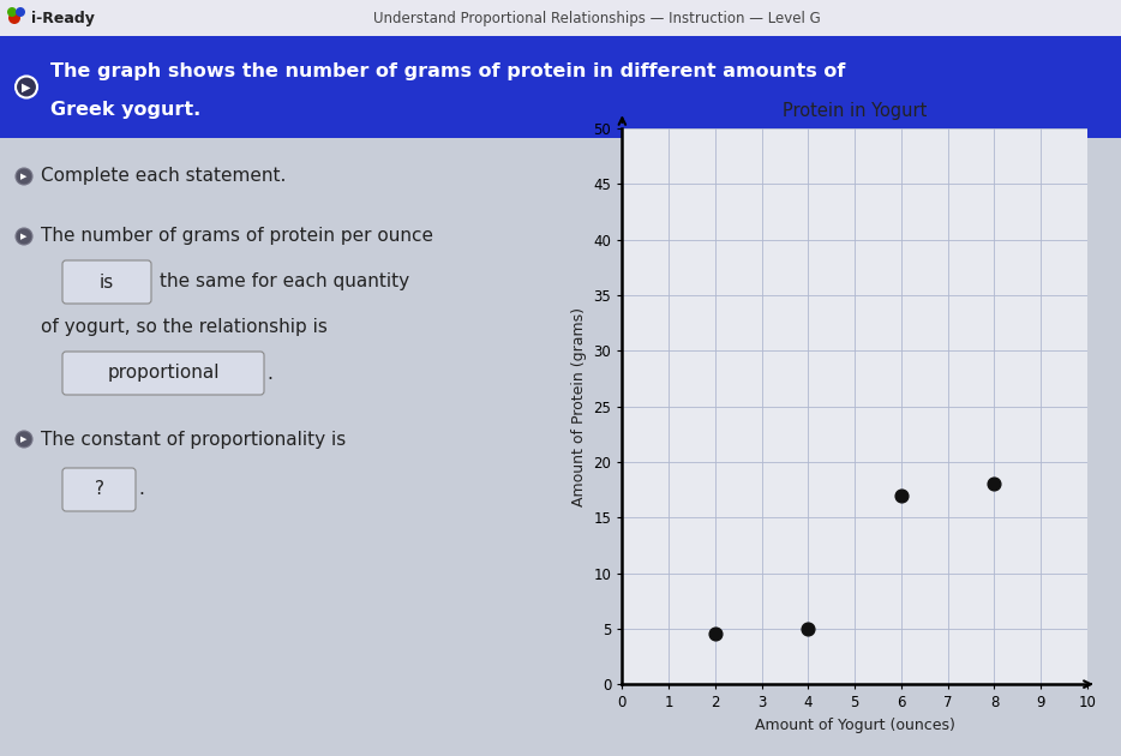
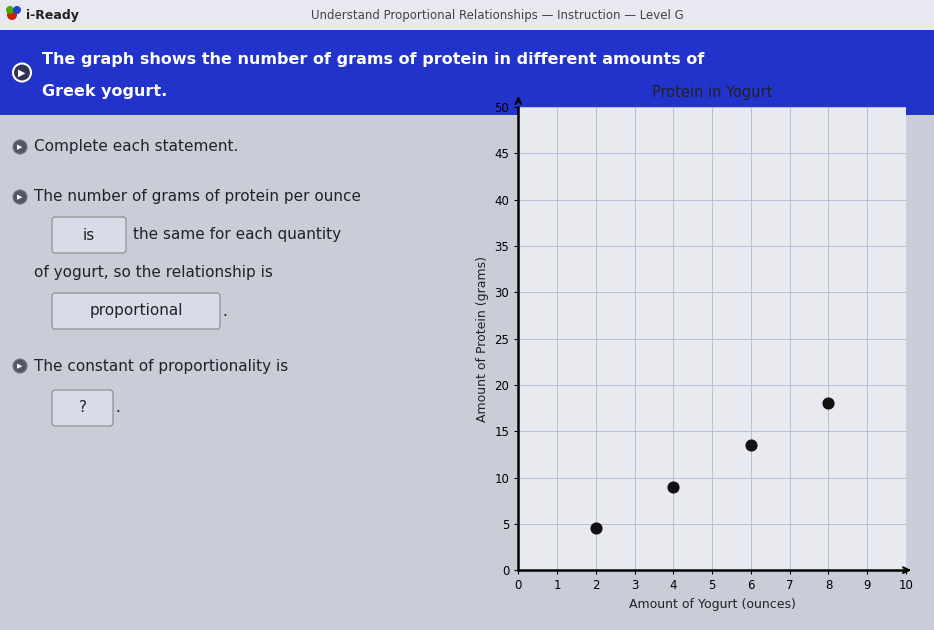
4: 5.0 -> 9.0
6: 17.0 -> 13.5
